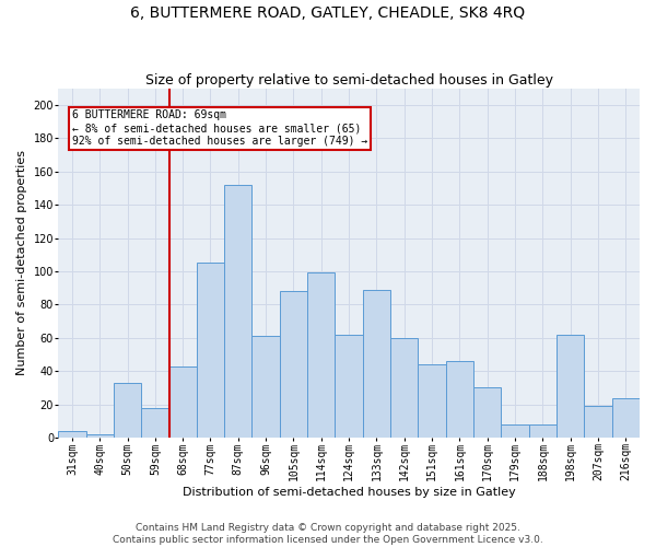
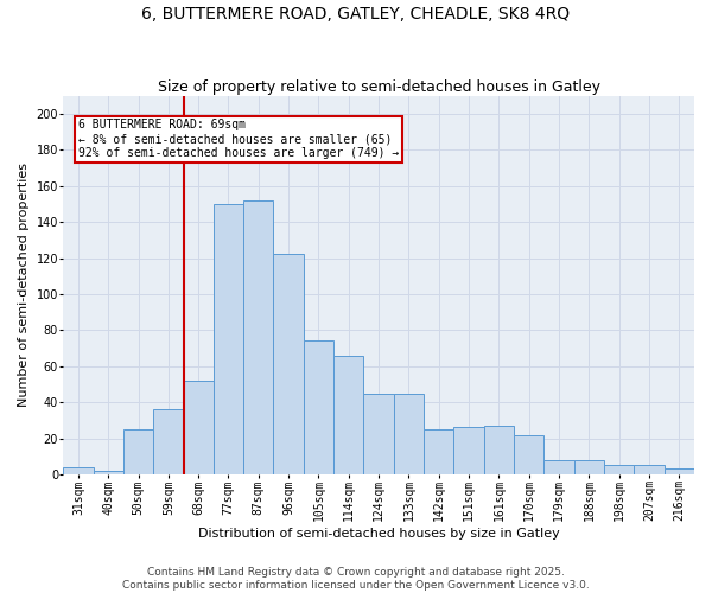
50sqm: 33 -> 25
59sqm: 18 -> 36
68sqm: 43 -> 52
77sqm: 105 -> 150
96sqm: 61 -> 122
105sqm: 88 -> 74
114sqm: 99 -> 66
124sqm: 62 -> 45
133sqm: 89 -> 45
142sqm: 60 -> 25
151sqm: 44 -> 26
161sqm: 46 -> 27
170sqm: 30 -> 22
198sqm: 62 -> 5
207sqm: 19 -> 5
216sqm: 24 -> 3
